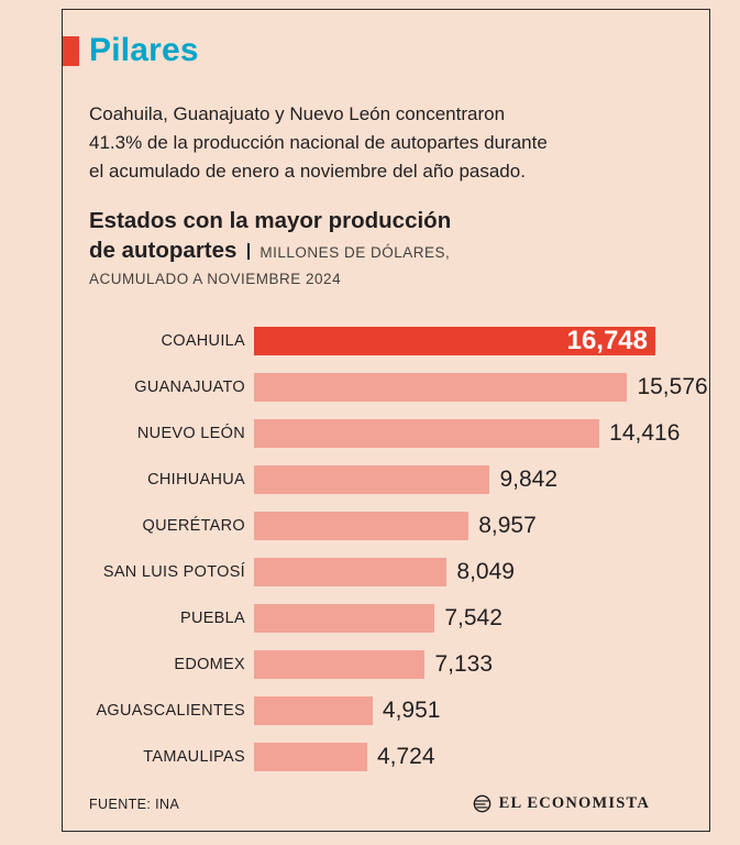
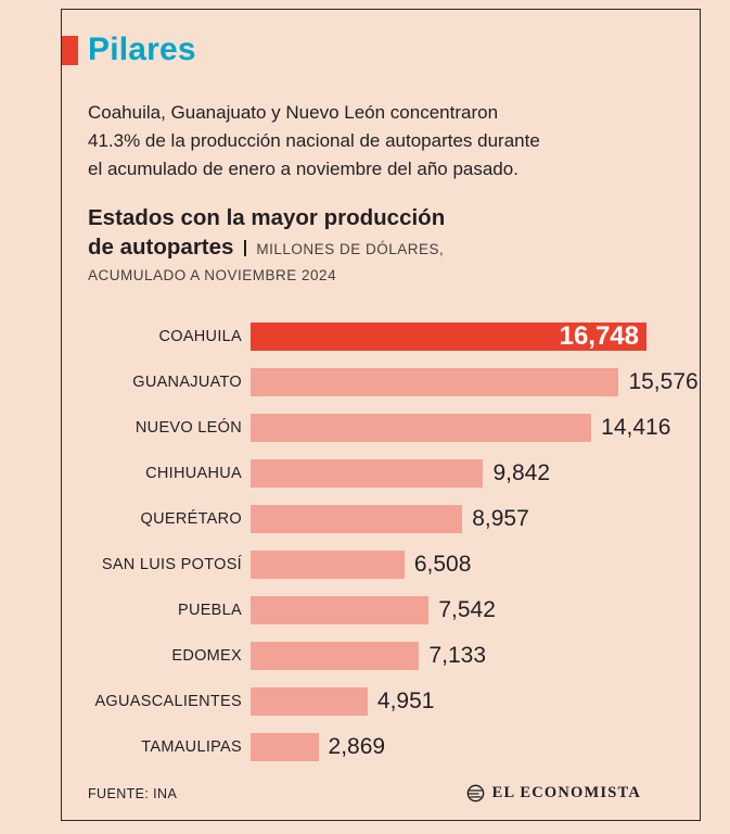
SAN LUIS POTOSÍ: 8,049 -> 6,508
TAMAULIPAS: 4,724 -> 2,869
